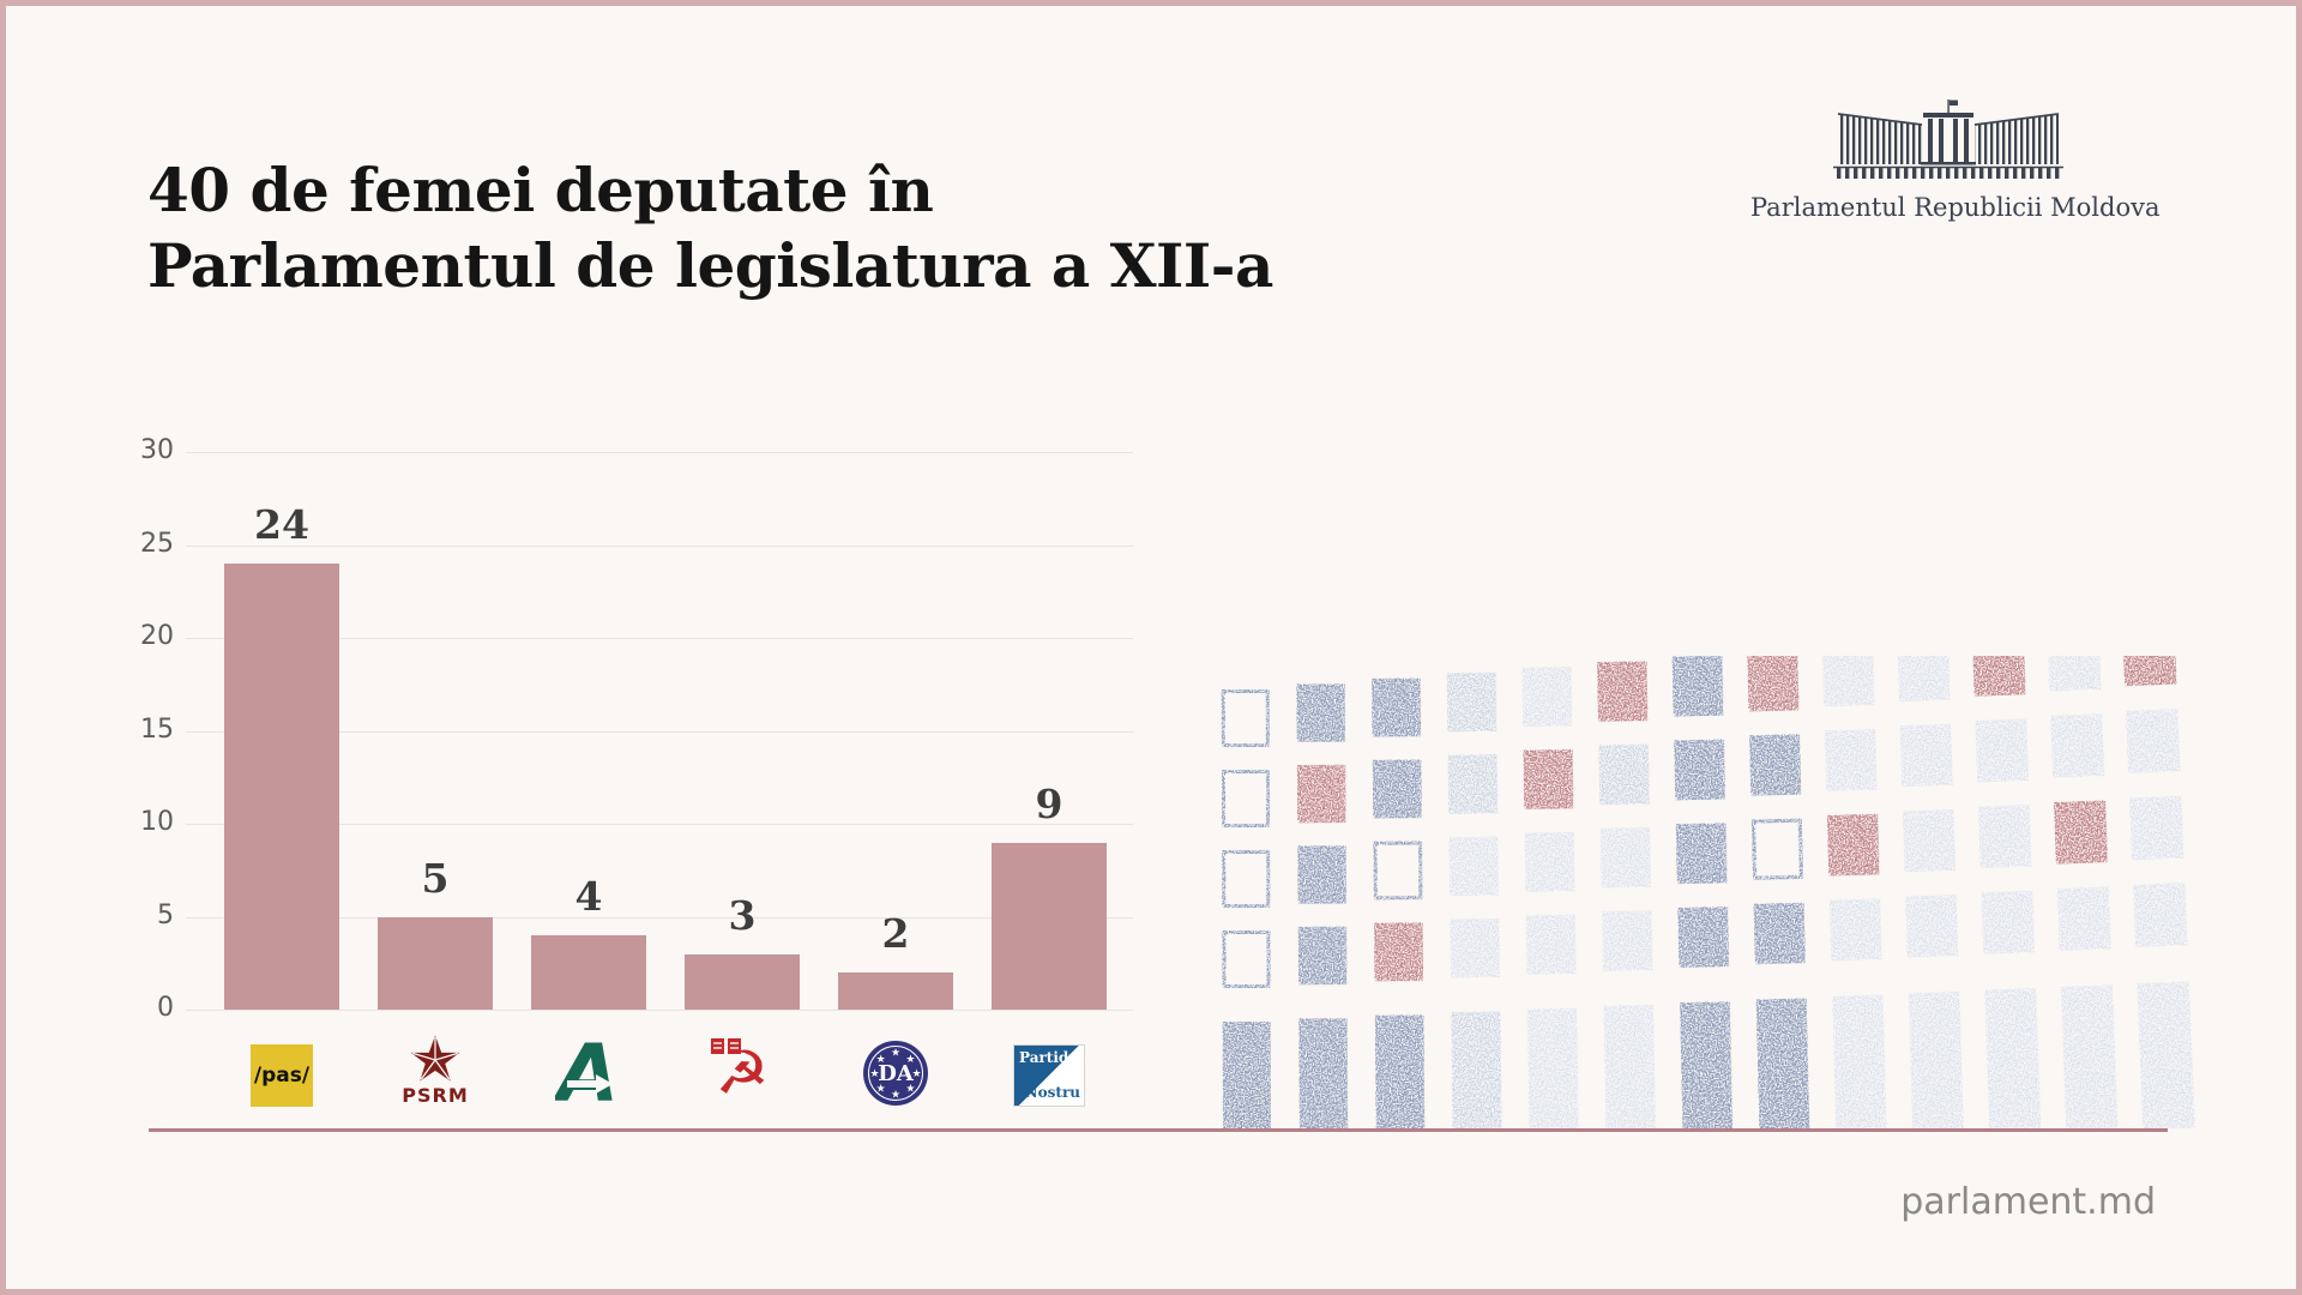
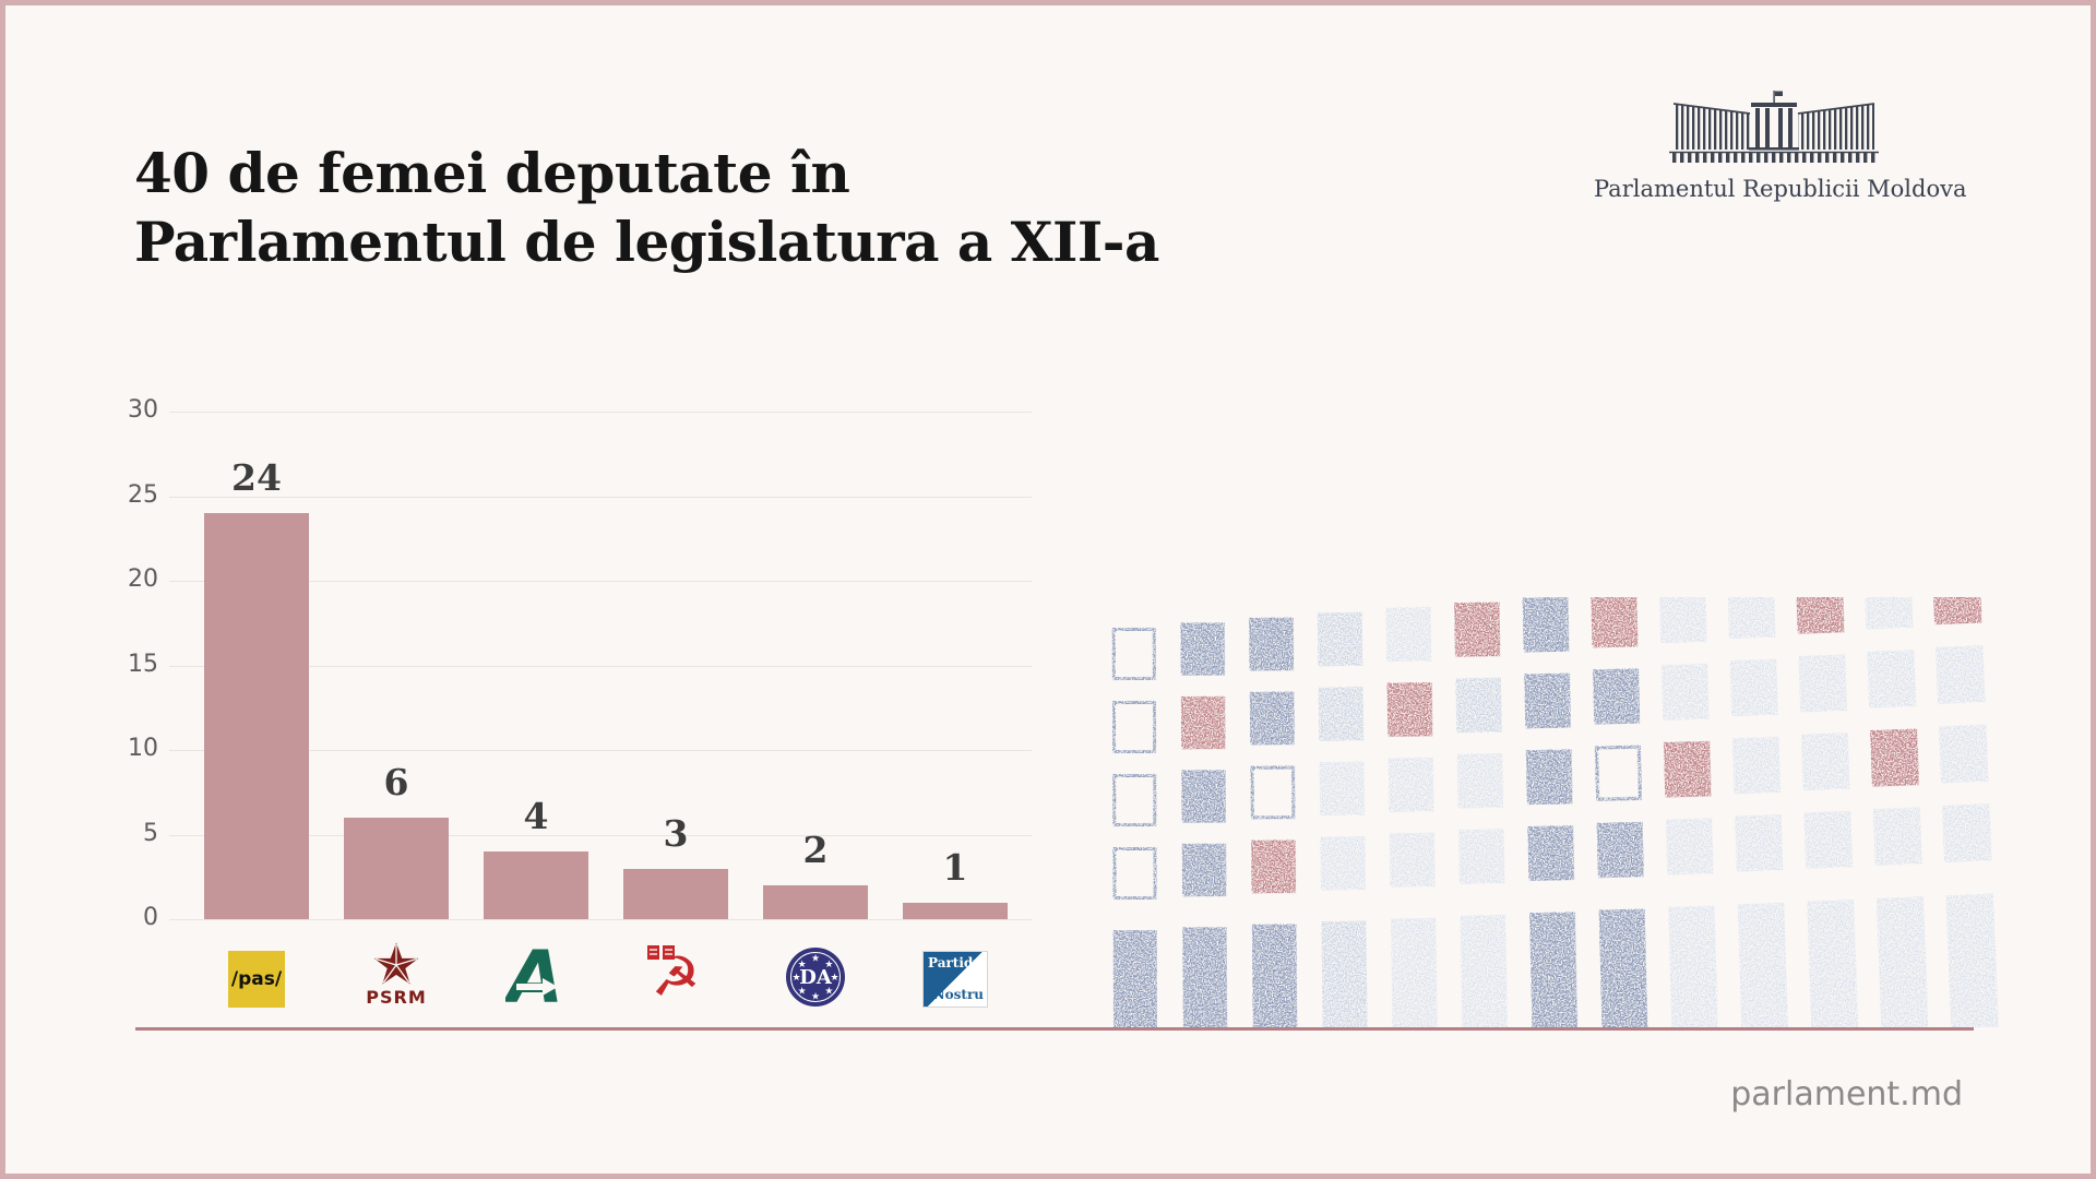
PSRM: 5 -> 6
Partidul Nostru: 9 -> 1
